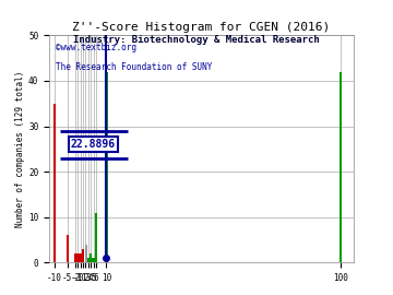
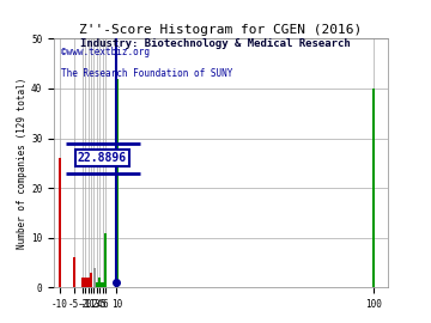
-10: 35 -> 26
100: 42 -> 40
